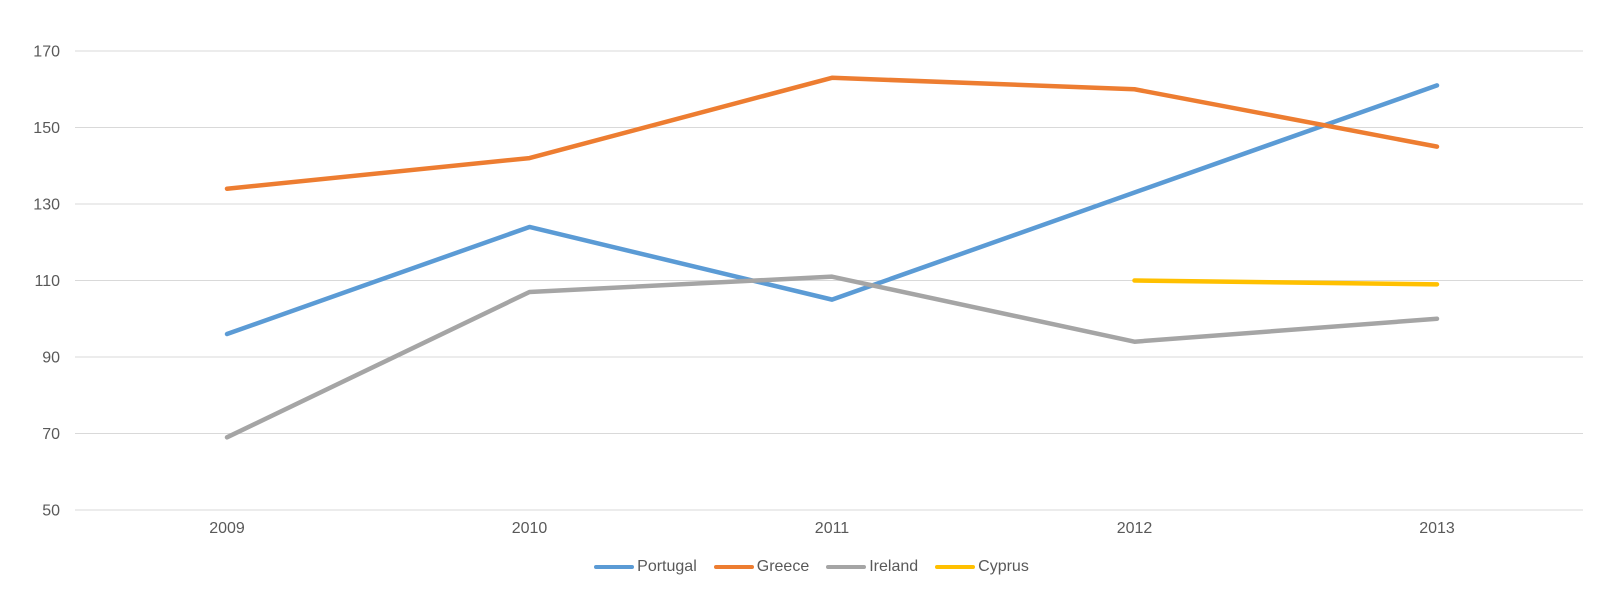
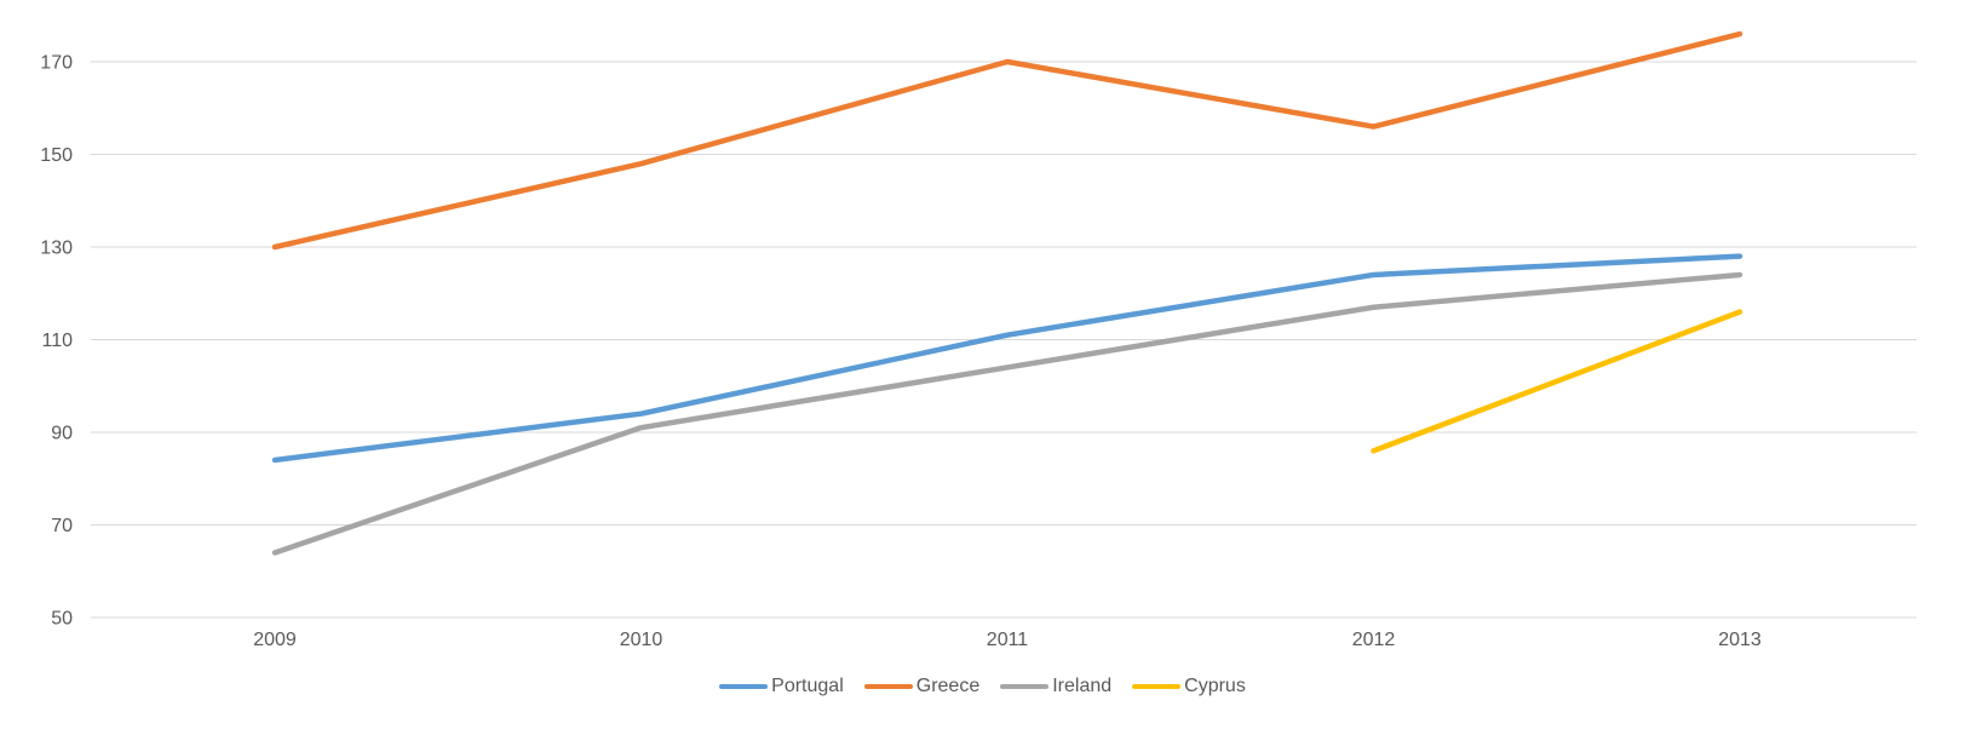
Portugal/2009: 96 -> 84
Greece/2009: 134 -> 130
Ireland/2009: 69 -> 64
Portugal/2010: 124 -> 94
Greece/2010: 142 -> 148
Ireland/2010: 107 -> 91
Portugal/2011: 105 -> 111
Greece/2011: 163 -> 170
Ireland/2011: 111 -> 104
Portugal/2012: 133 -> 124
Greece/2012: 160 -> 156
Ireland/2012: 94 -> 117
Cyprus/2012: 110 -> 86
Portugal/2013: 161 -> 128
Greece/2013: 145 -> 176
Ireland/2013: 100 -> 124
Cyprus/2013: 109 -> 116
